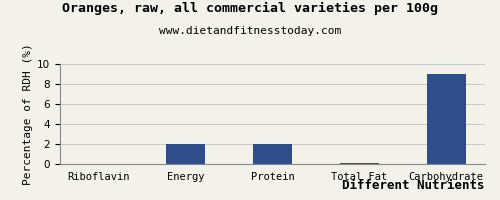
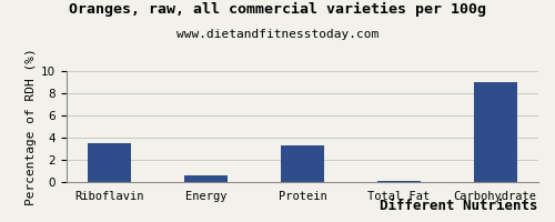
Riboflavin: 0.0 -> 3.5
Energy: 2.0 -> 0.6
Protein: 2.0 -> 3.3
